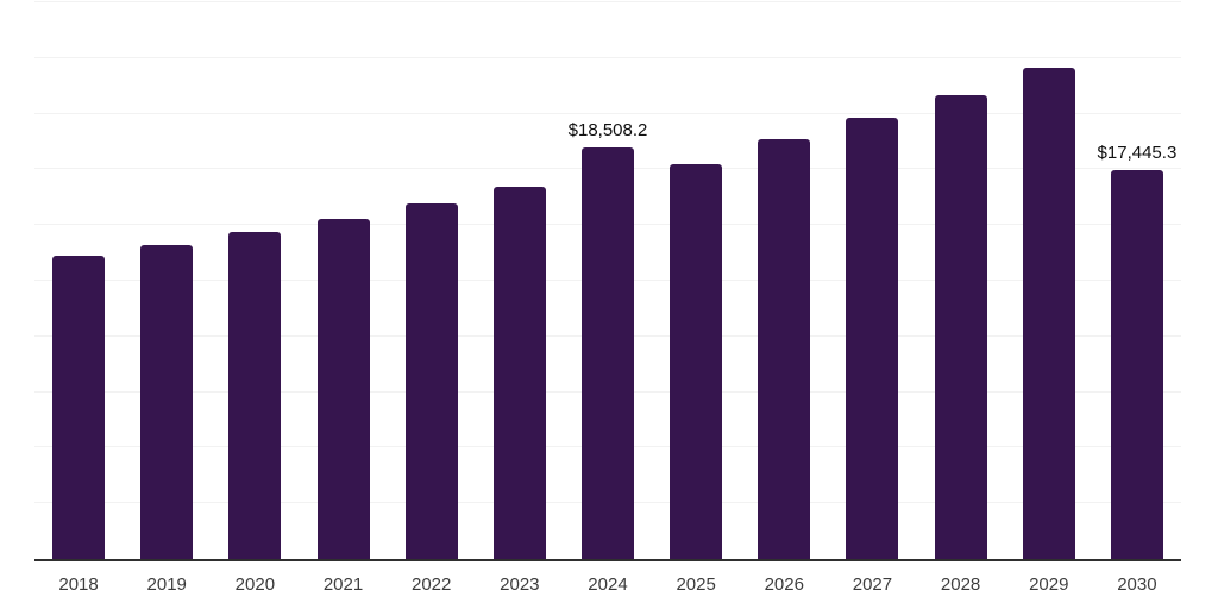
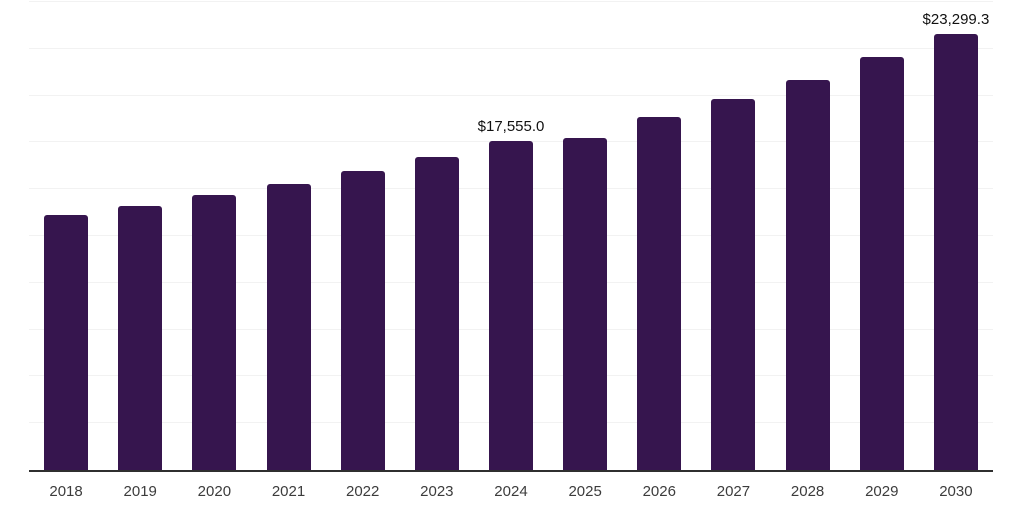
2024: $18,508.2 -> $17,555.0
2030: $17,445.3 -> $23,299.3
